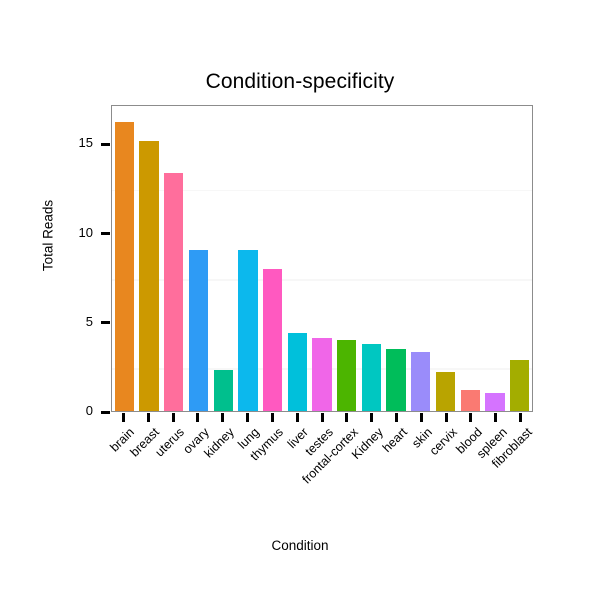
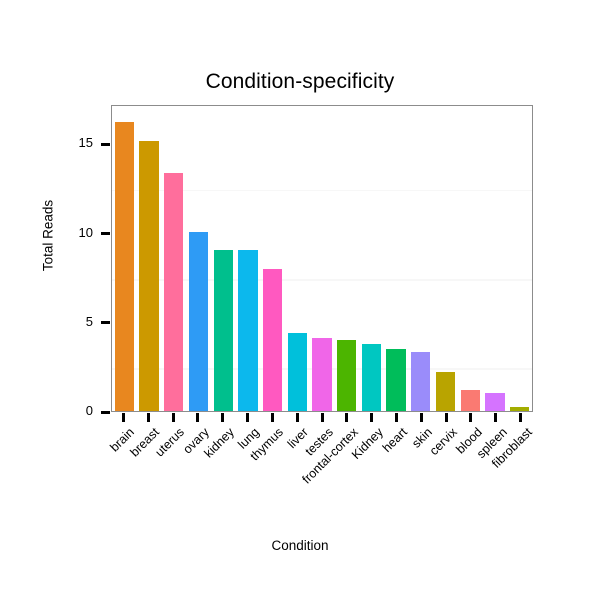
ovary: 9.1 -> 10.1
kidney: 2.3 -> 9.1
fibroblast: 2.9 -> 0.2
